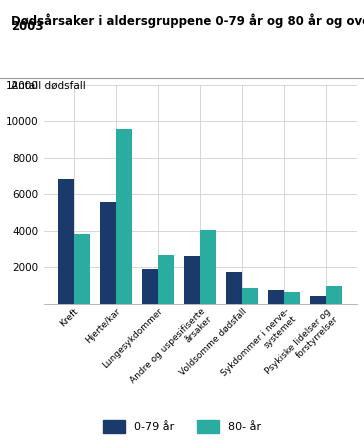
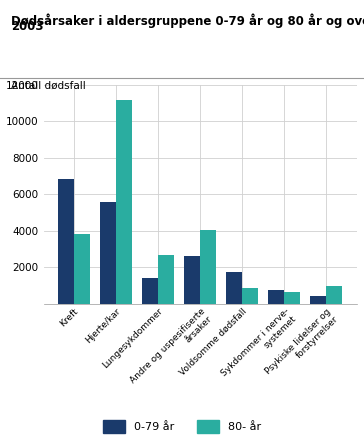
80- år/Hjerte/kar: 9600 -> 11200
0-79 år/Lungesykdommer: 1900 -> 1400
